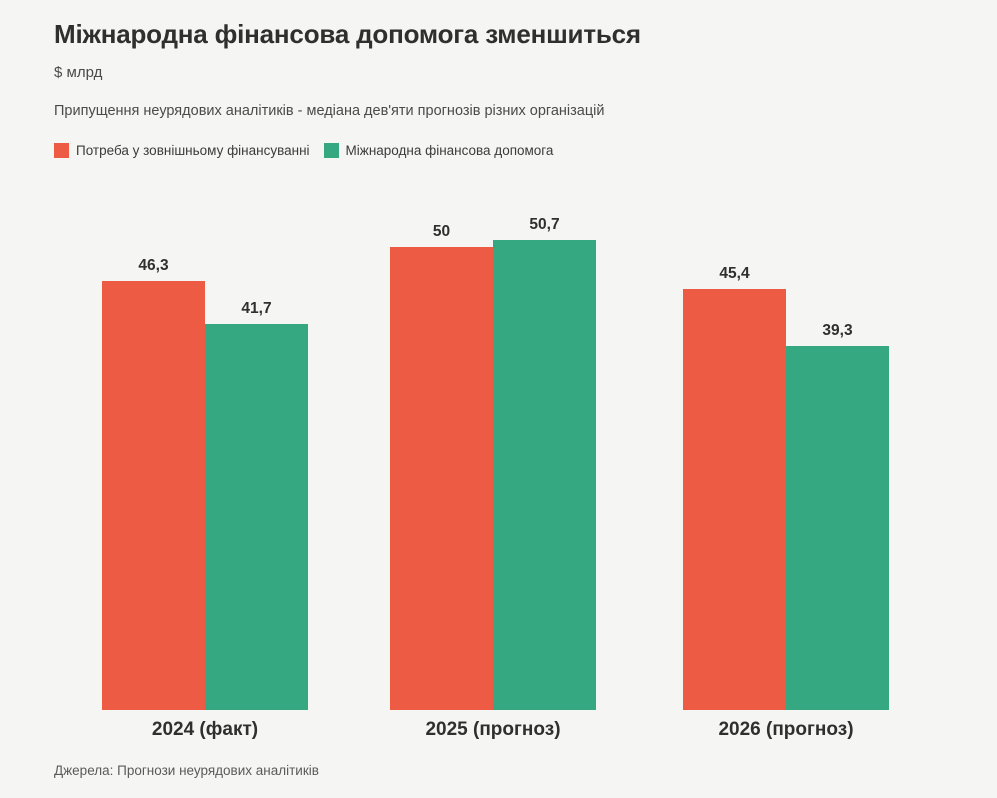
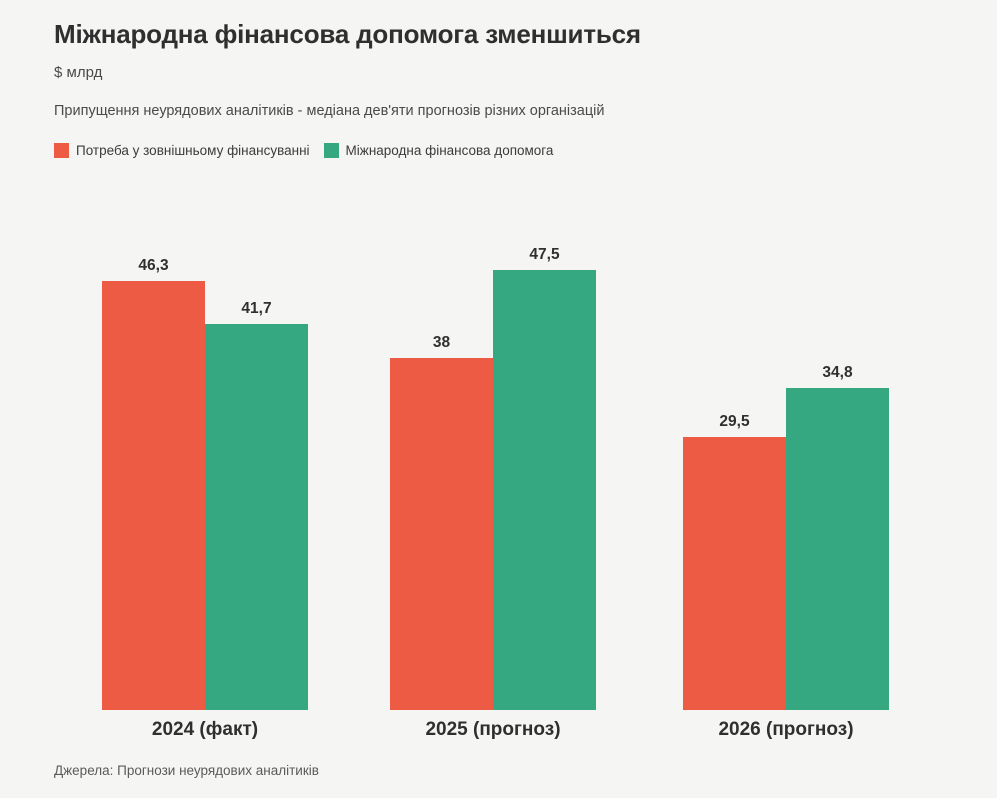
Потреба у зовнішньому фінансуванні/2025 (прогноз): 50 -> 38
Міжнародна фінансова допомога/2025 (прогноз): 50,7 -> 47,5
Потреба у зовнішньому фінансуванні/2026 (прогноз): 45,4 -> 29,5
Міжнародна фінансова допомога/2026 (прогноз): 39,3 -> 34,8
